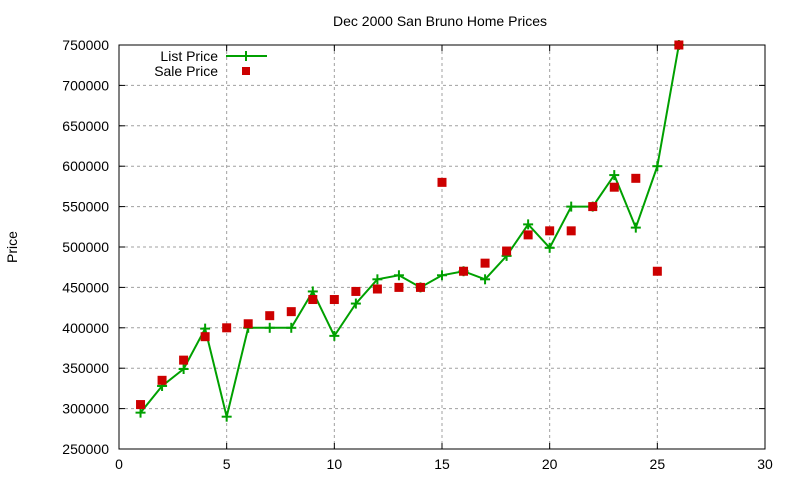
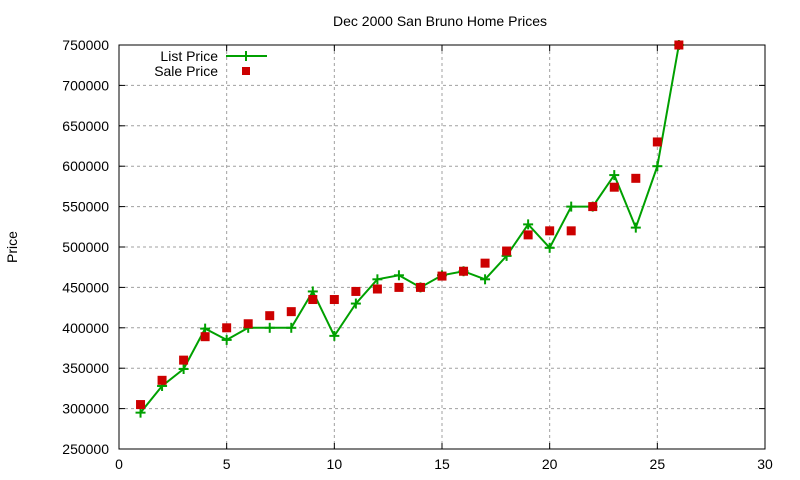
List Price/5: 290000 -> 380000
Sale Price/15: 580000 -> 460000
Sale Price/25: 470000 -> 630000
